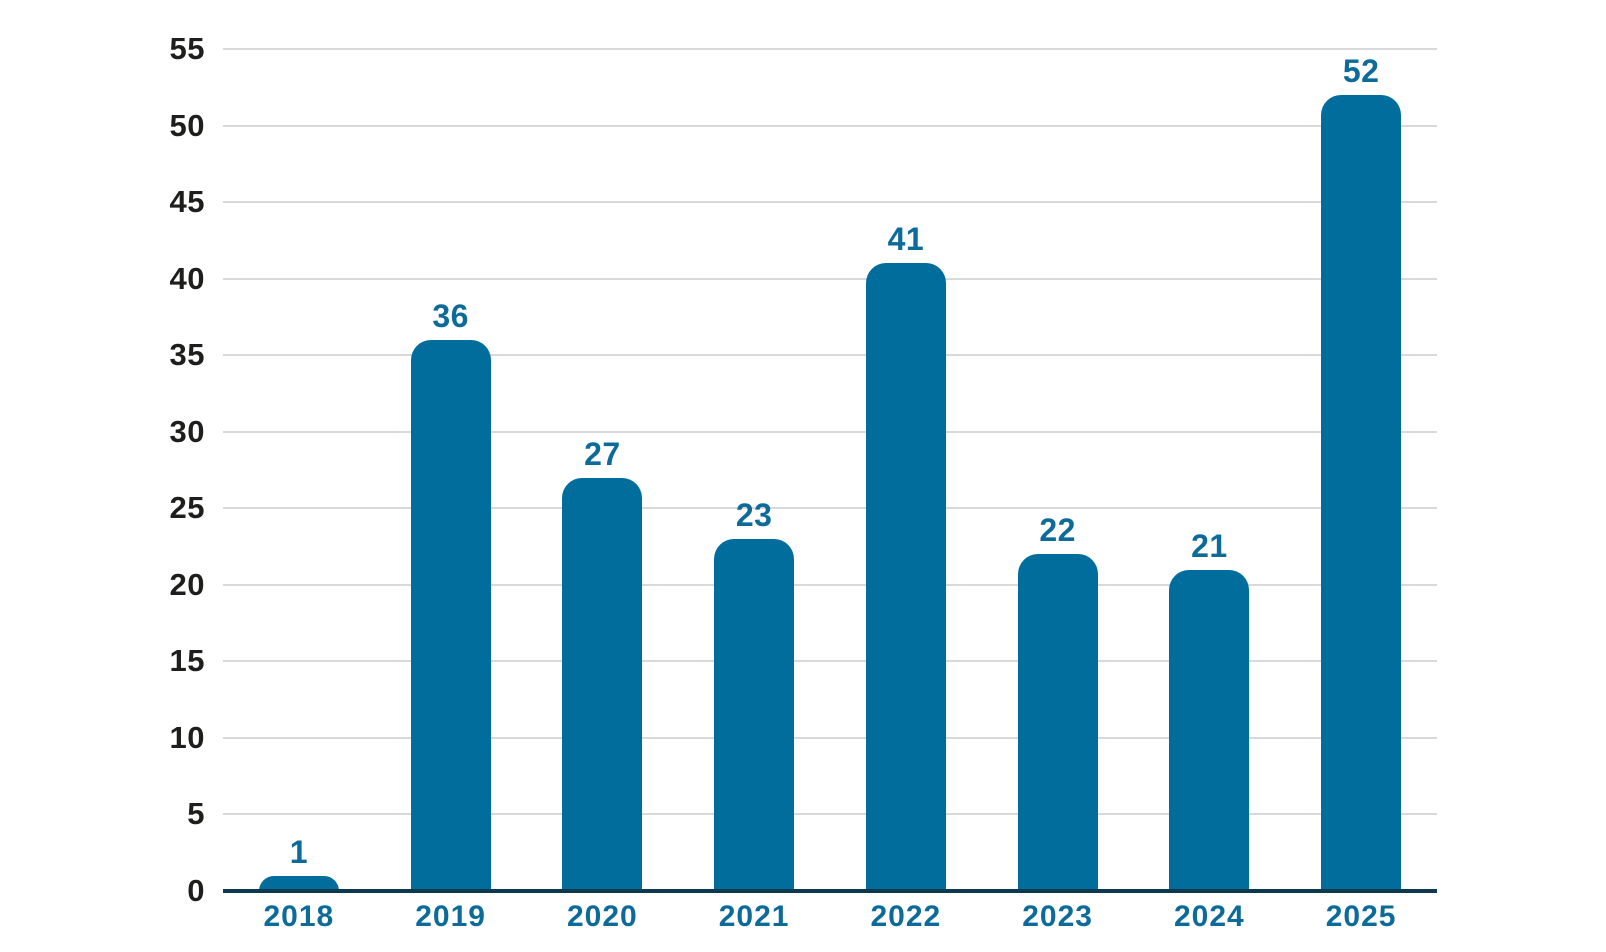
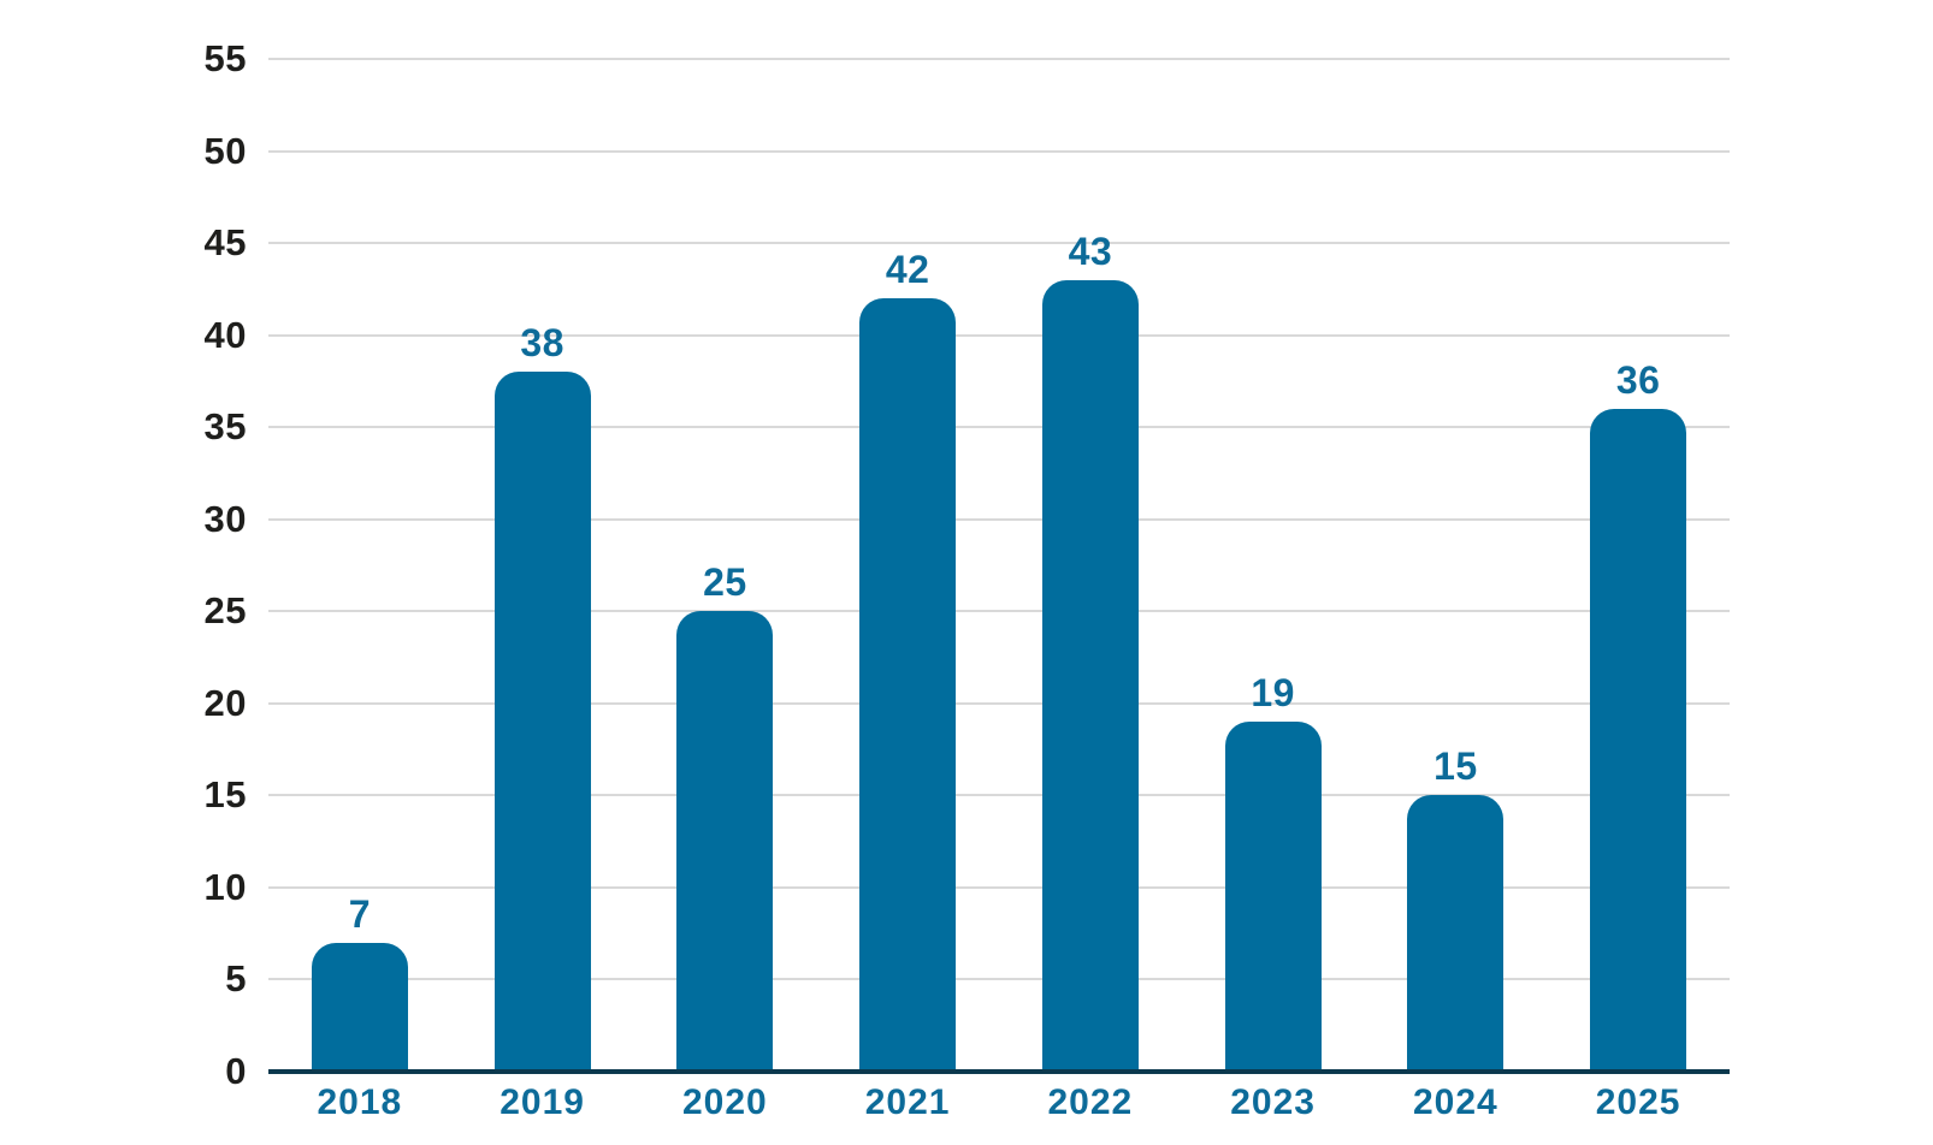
2018: 1 -> 7
2019: 36 -> 38
2020: 27 -> 25
2021: 23 -> 42
2022: 41 -> 43
2023: 22 -> 19
2024: 21 -> 15
2025: 52 -> 36
